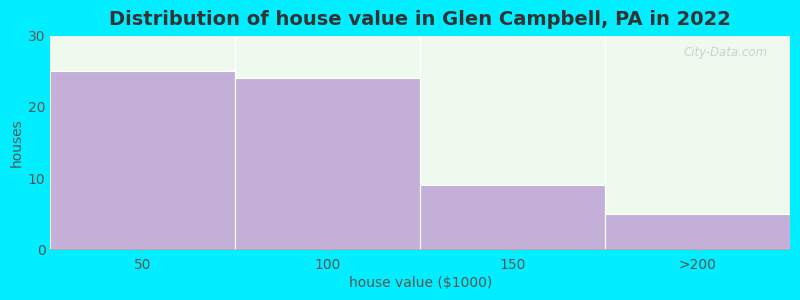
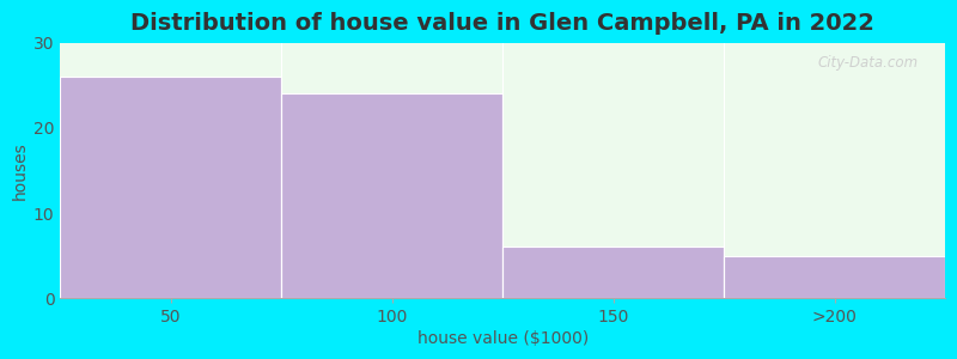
50: 25 -> 26
150: 9 -> 6
